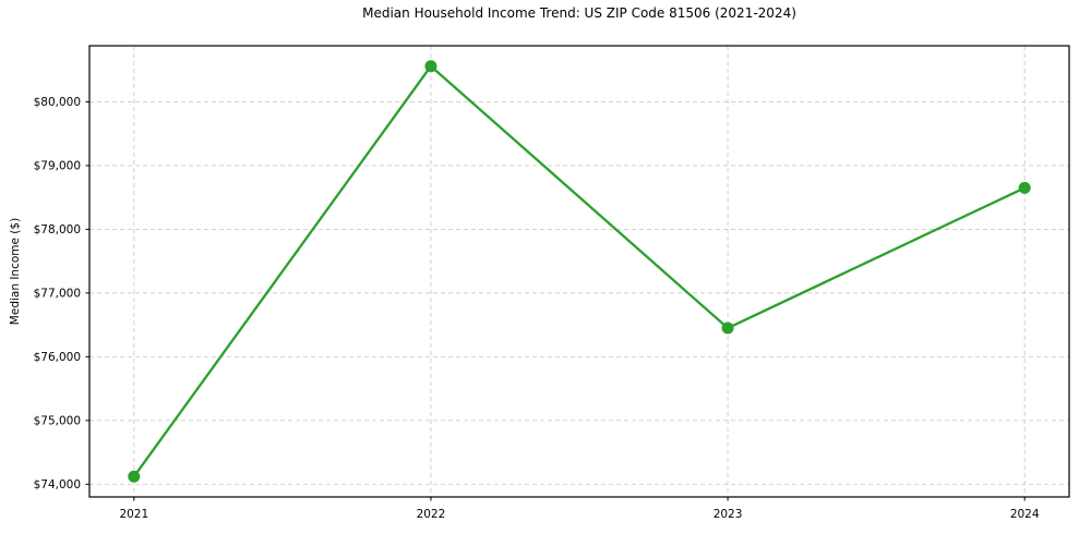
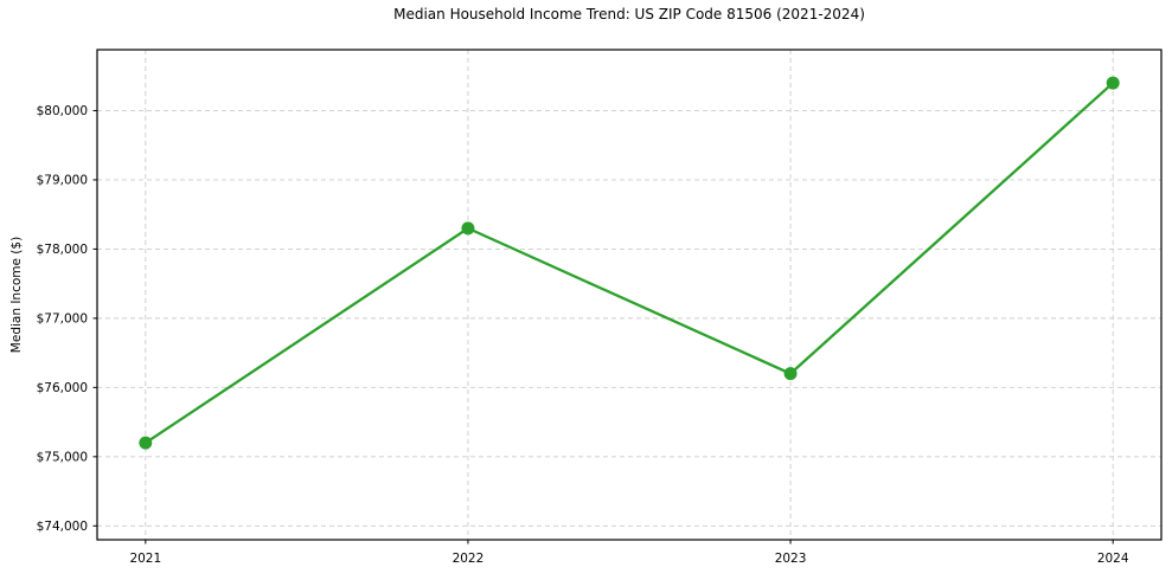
2021: $74100 -> $75200
2022: $80600 -> $78300
2023: $76400 -> $76200
2024: $78600 -> $80400
